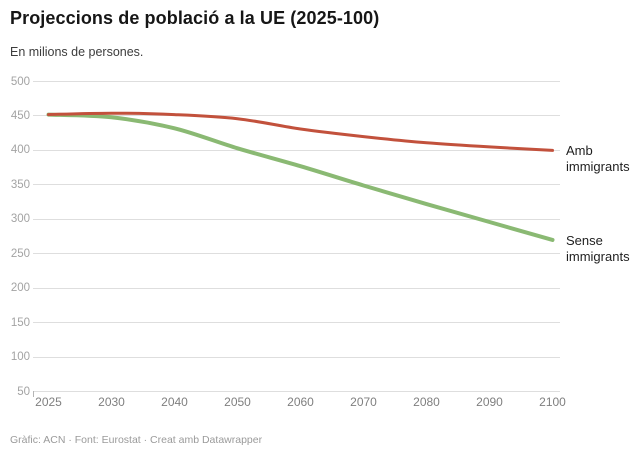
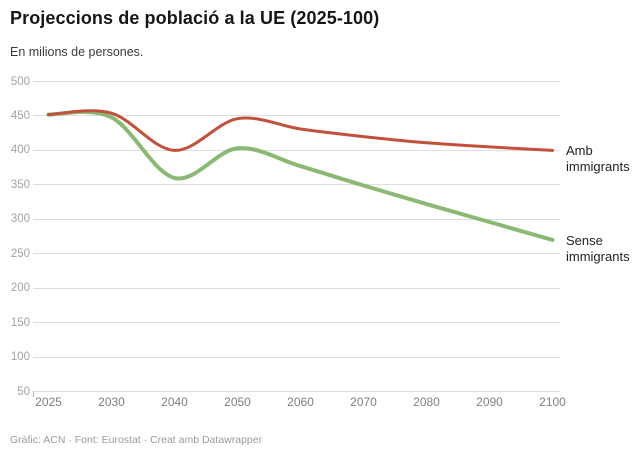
Sense immigrants/2040: 430 -> 360
Amb immigrants/2040: 450 -> 400
